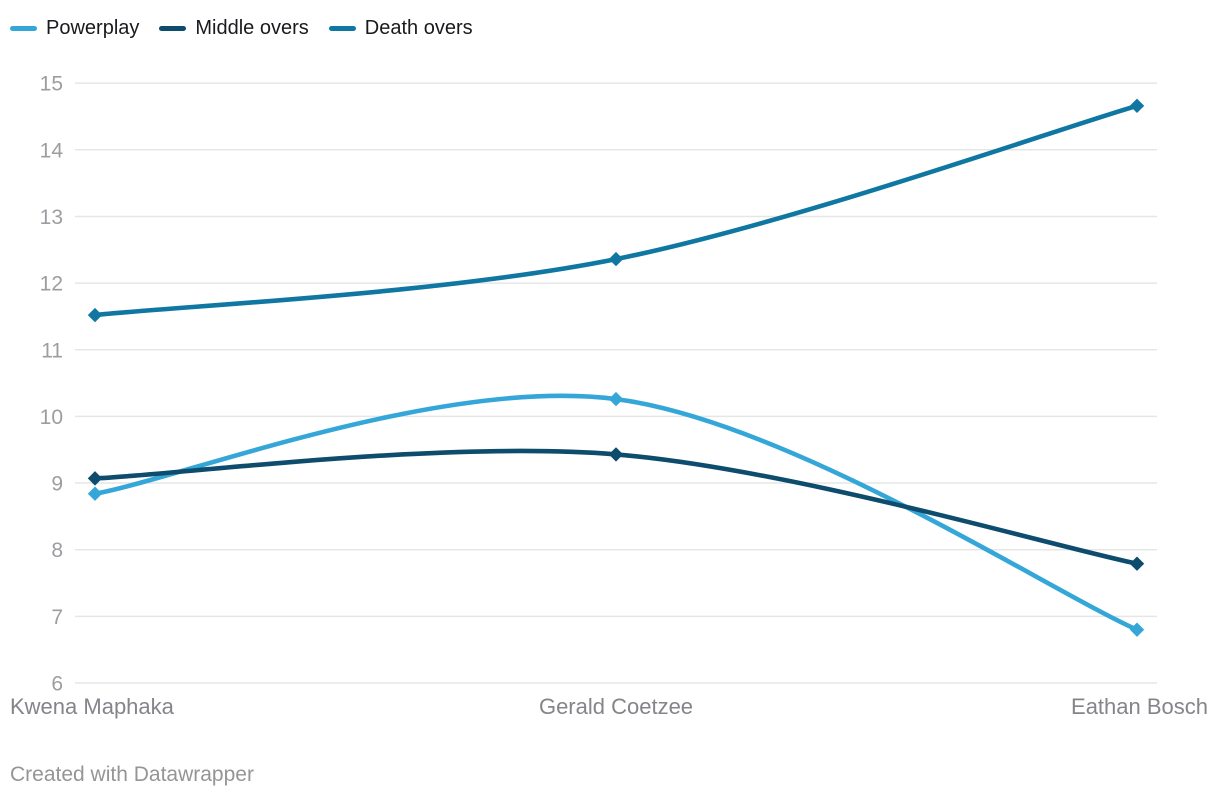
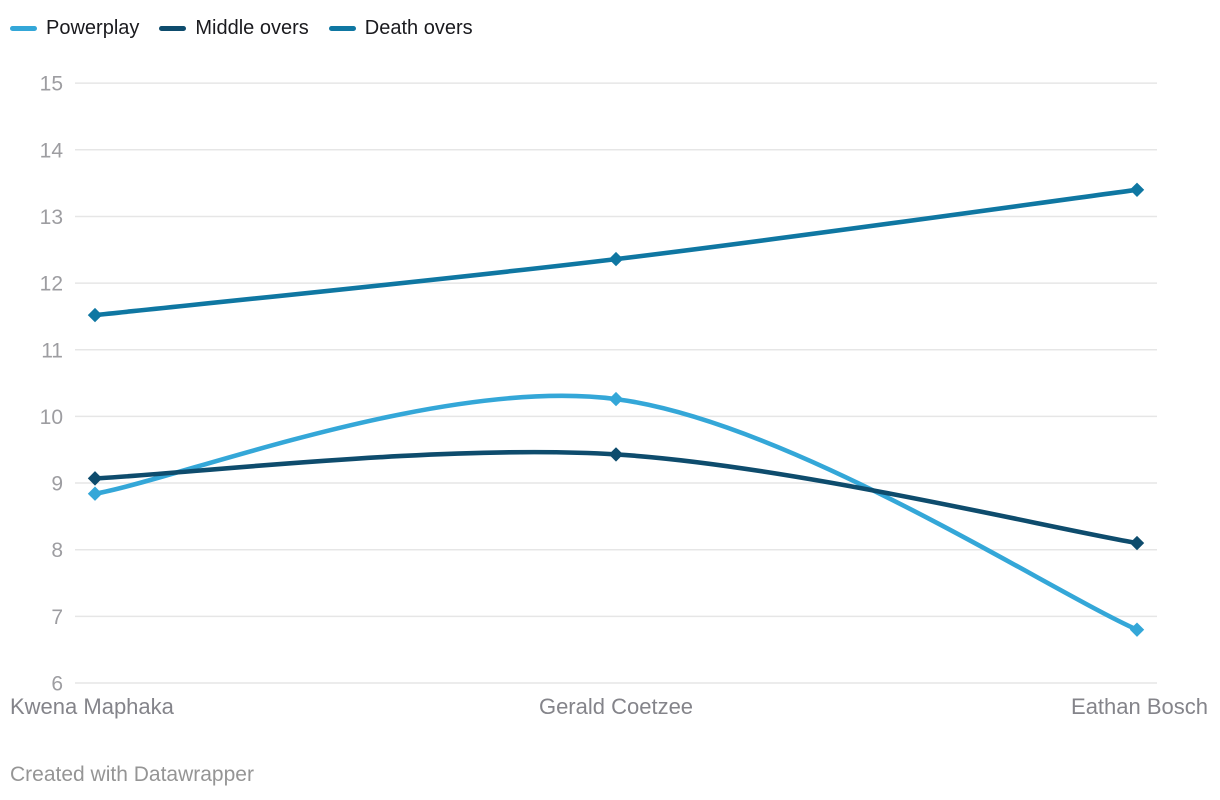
Middle overs/Eathan Bosch: 7.8 -> 8.1
Death overs/Eathan Bosch: 14.7 -> 13.4
